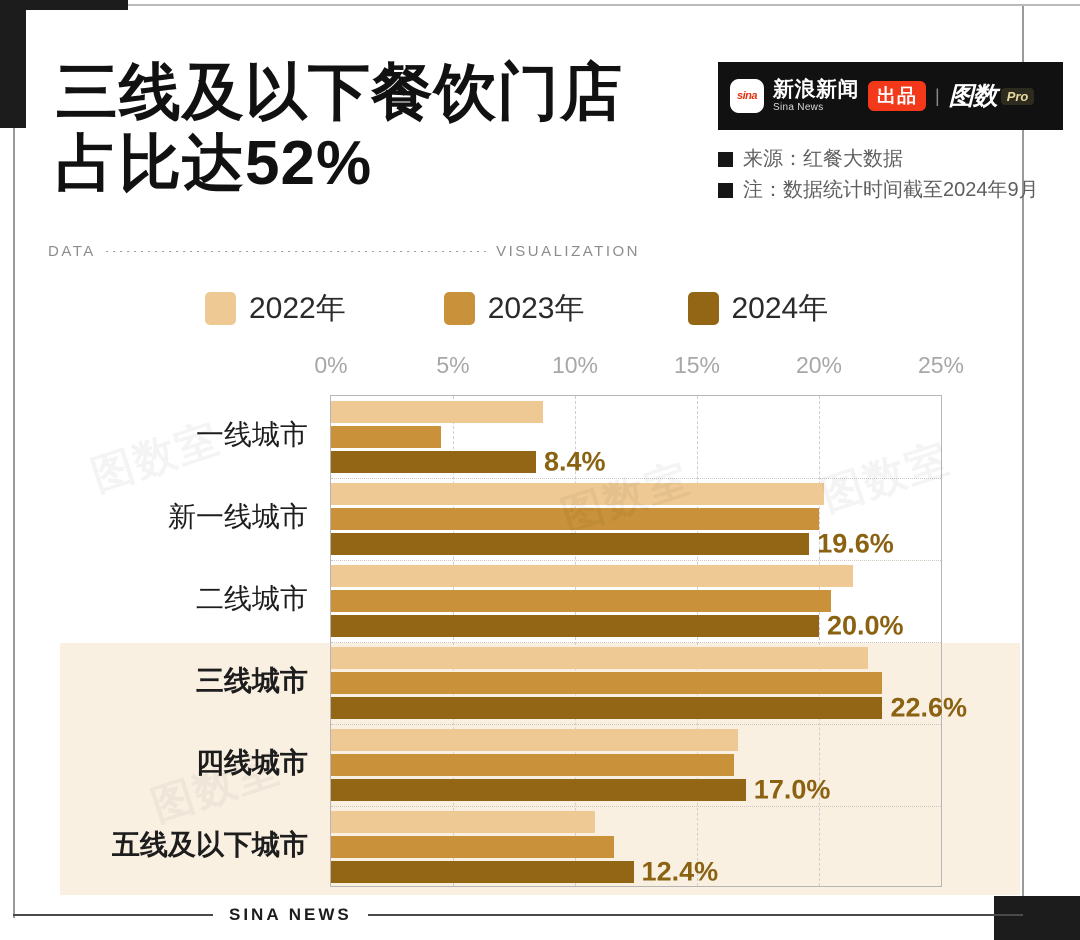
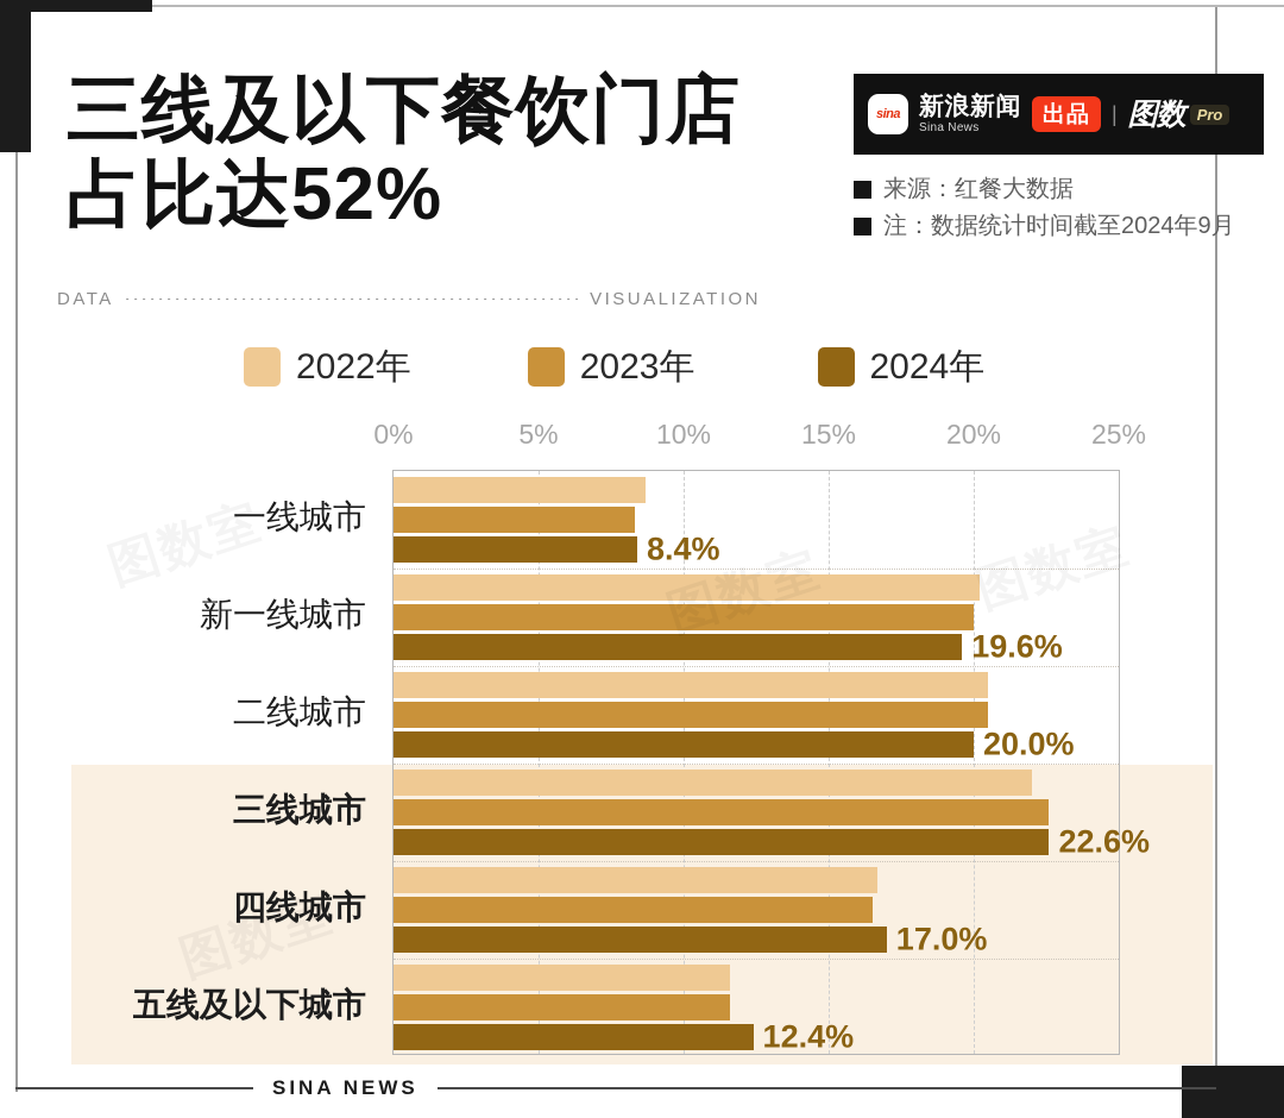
2023年/一线城市: 4.5% -> 8.3%
2022年/二线城市: 21.4% -> 20.5%
2022年/五线及以下城市: 10.8% -> 11.6%
